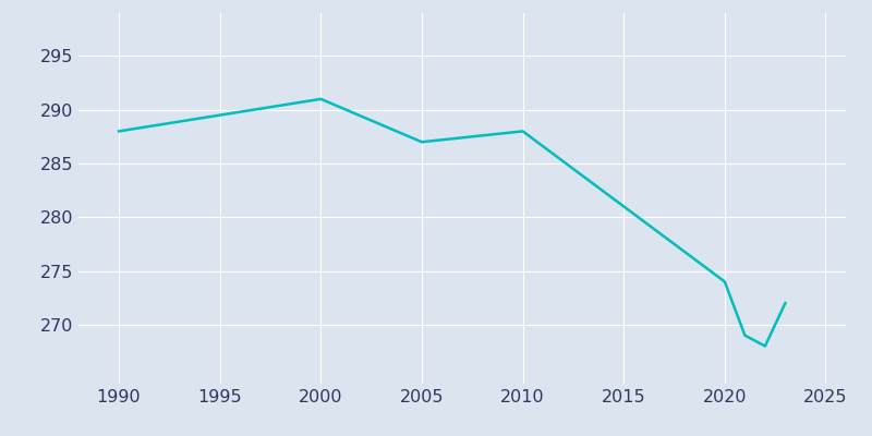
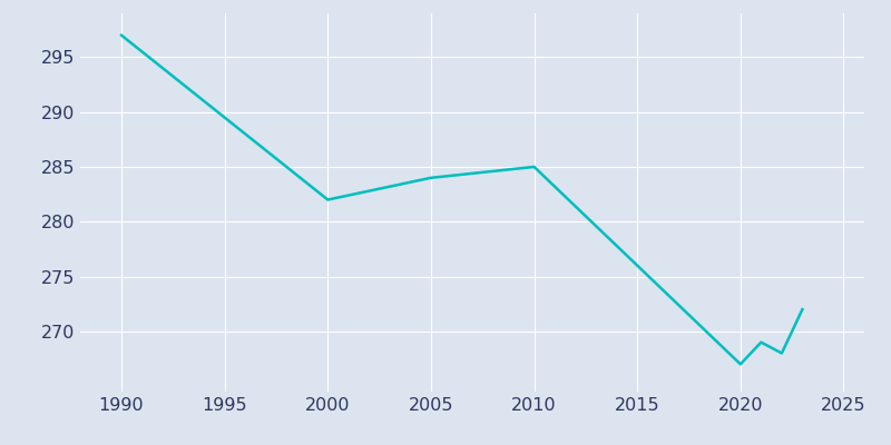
1990: 288 -> 297
2000: 291 -> 282
2005: 287 -> 284
2010: 288 -> 285
2020: 274 -> 267
